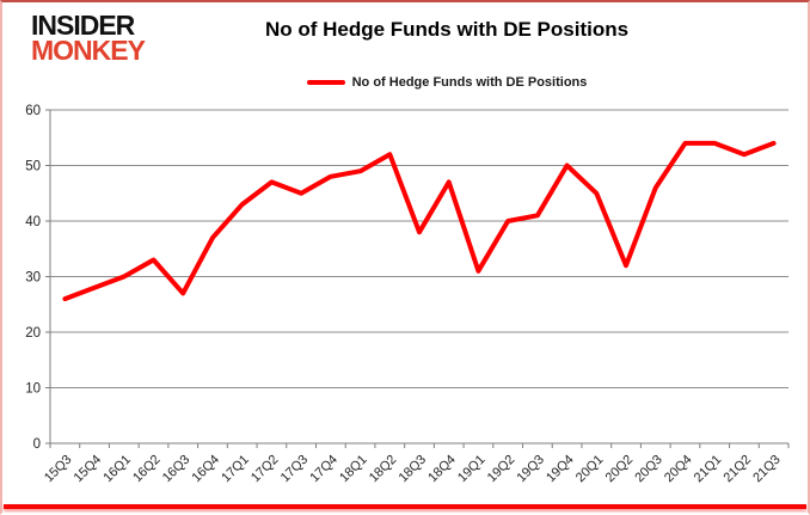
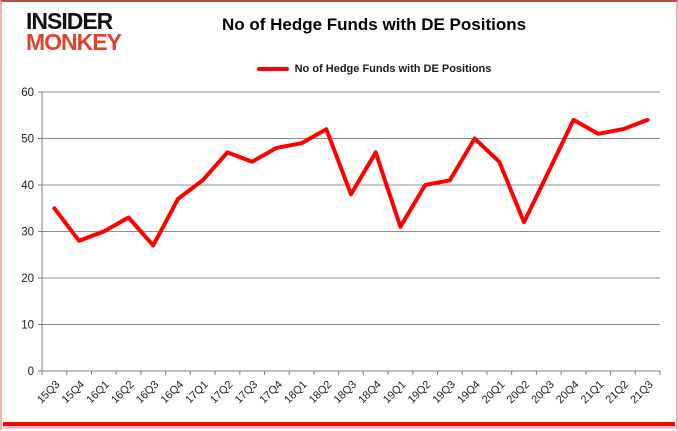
15Q3: 26 -> 35
17Q1: 43 -> 41
20Q3: 46 -> 43
21Q1: 54 -> 51
